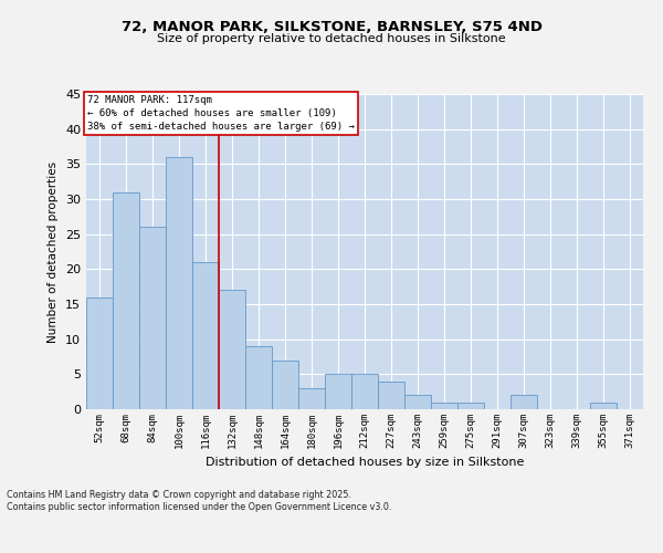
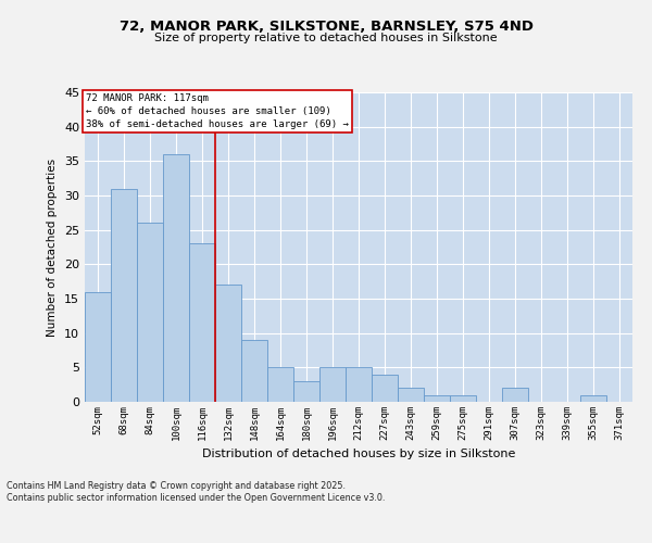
116sqm: 21 -> 23
164sqm: 7 -> 5
